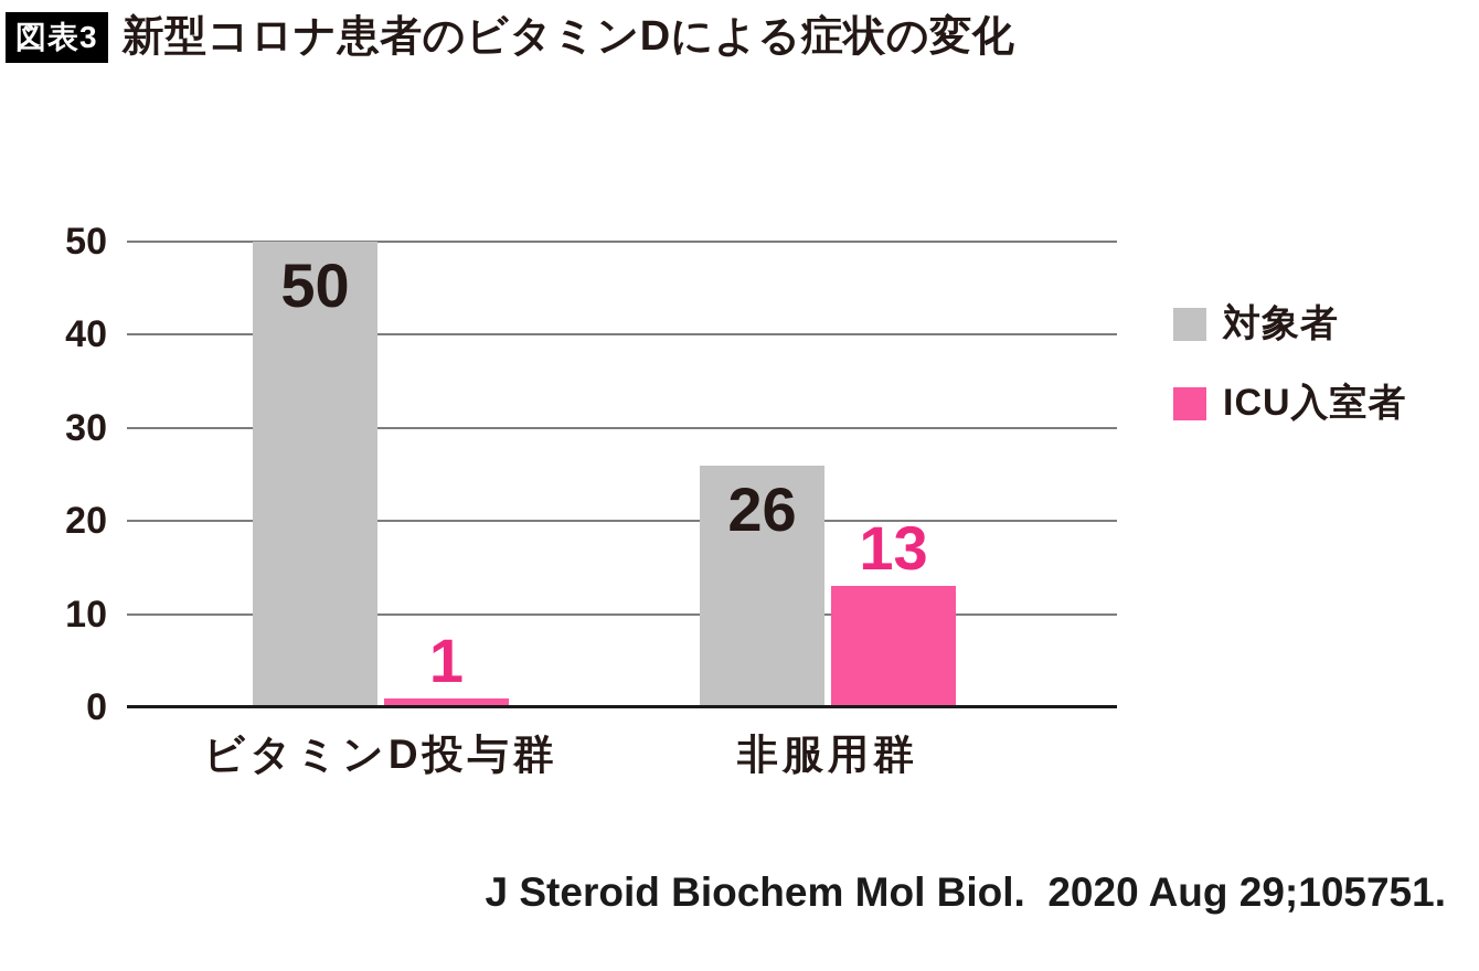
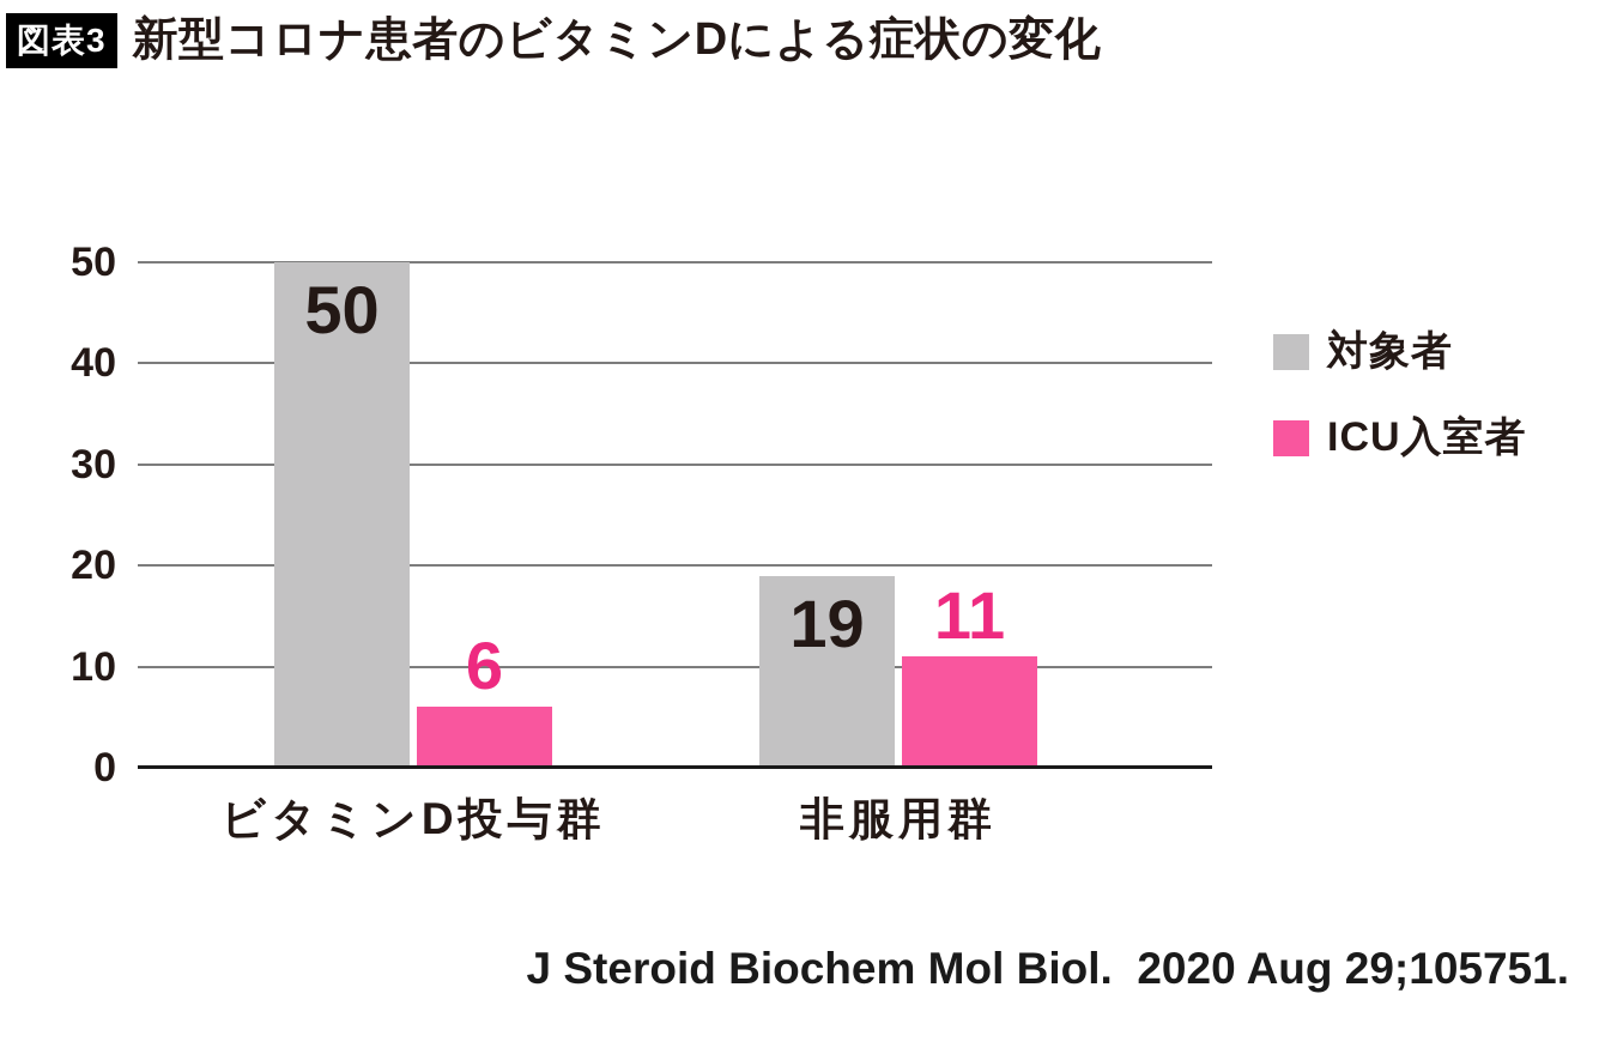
ICU入室者/ビタミンD投与群: 1 -> 6
対象者/非服用群: 26 -> 19
ICU入室者/非服用群: 13 -> 11
